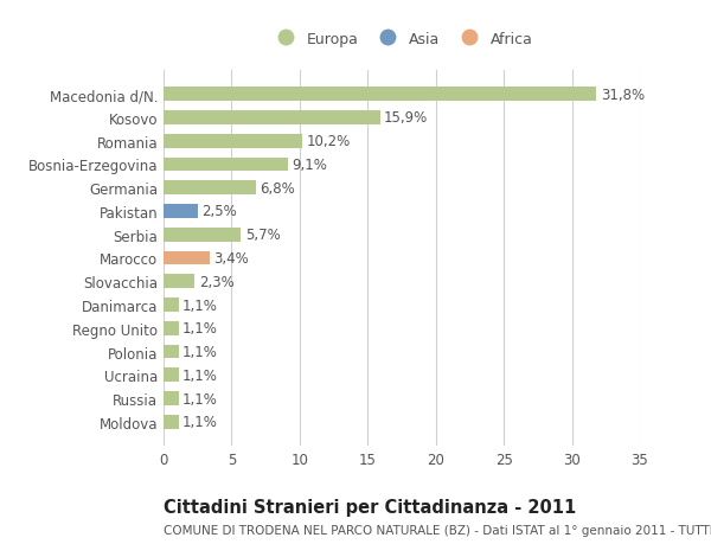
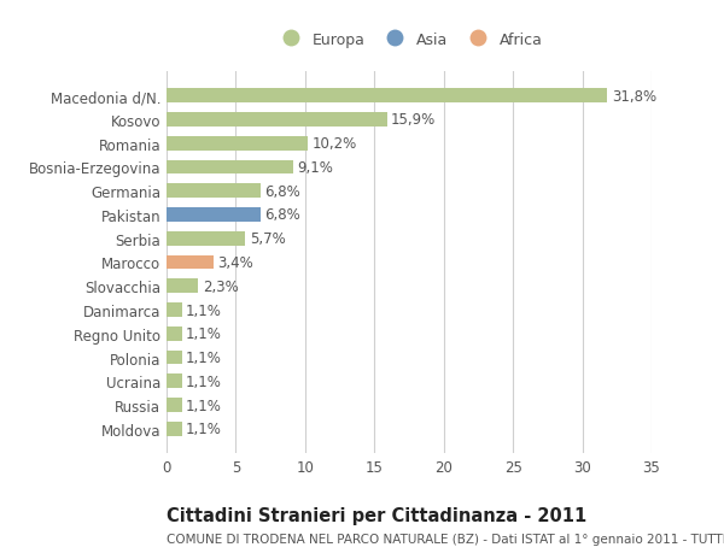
Pakistan: 2,5% -> 6,8%
